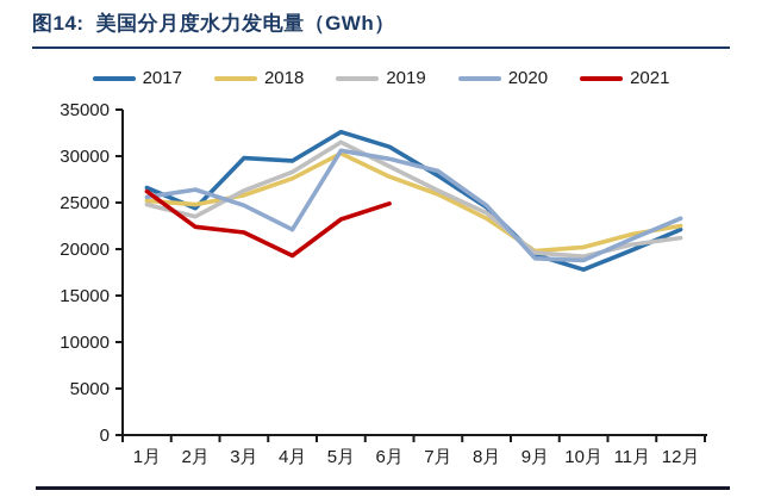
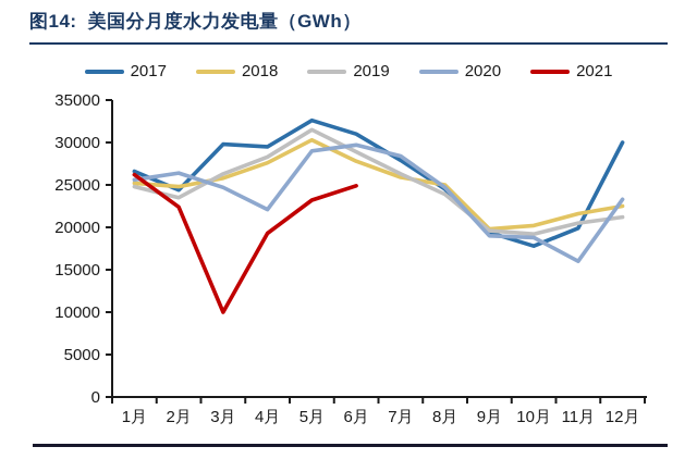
2021/3月: 22000 -> 10000
2020/5月: 31000 -> 29000
2018/8月: 23000 -> 25000
2020/11月: 21000 -> 16000
2017/12月: 22000 -> 30000
